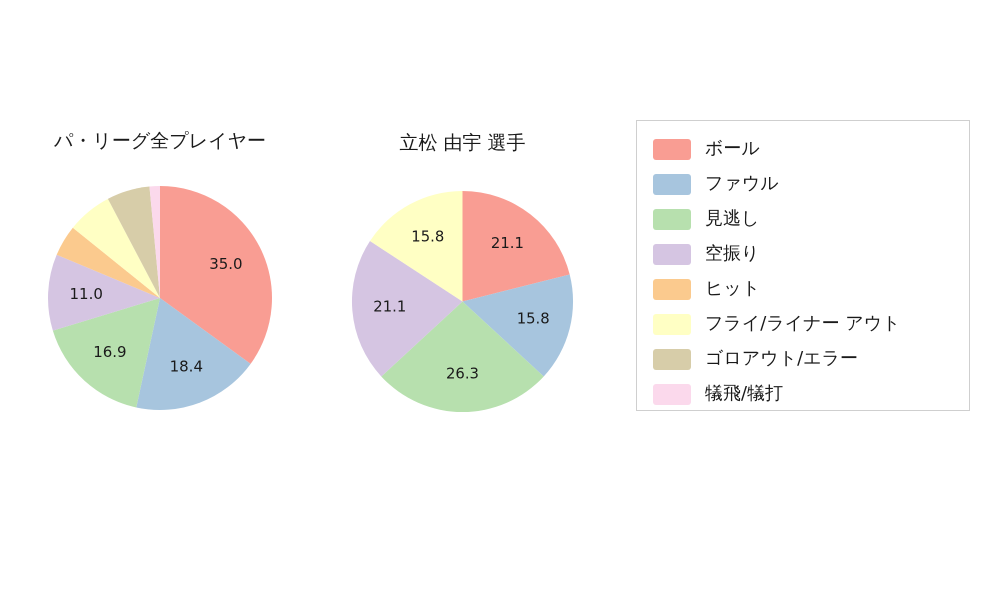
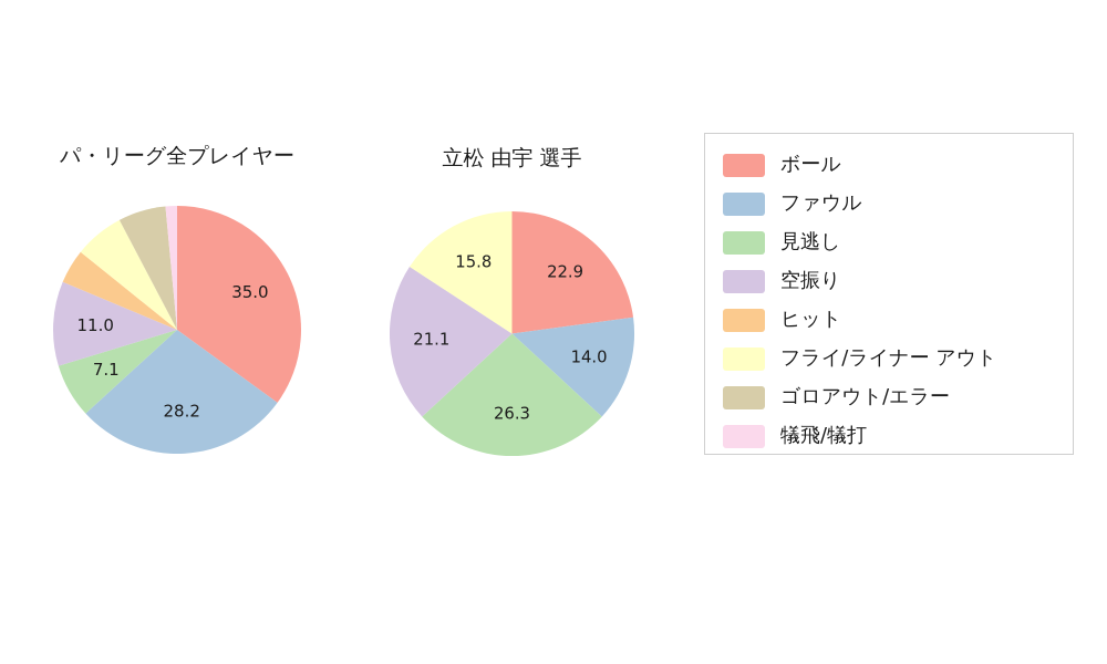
パ・リーグ全プレイヤー/ファウル: 18.4 -> 28.2
パ・リーグ全プレイヤー/見逃し: 16.9 -> 7.1
立松 由宇 選手/ボール: 21.1 -> 22.9
立松 由宇 選手/ファウル: 15.8 -> 14.0
